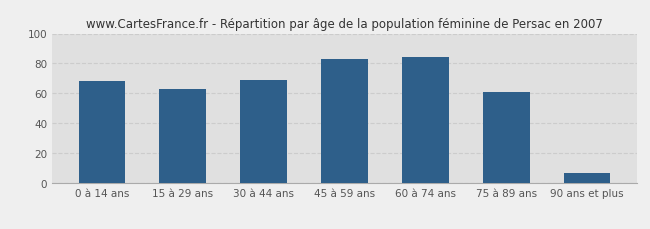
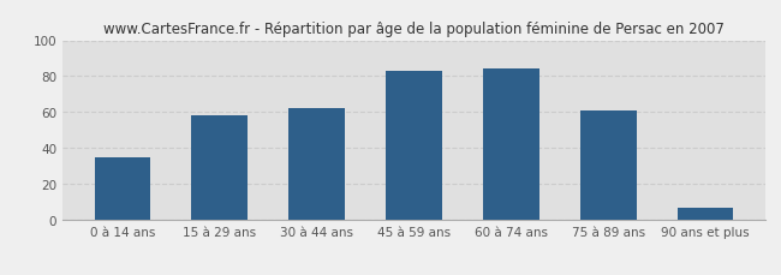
0 à 14 ans: 68 -> 35
15 à 29 ans: 63 -> 58
30 à 44 ans: 69 -> 62
